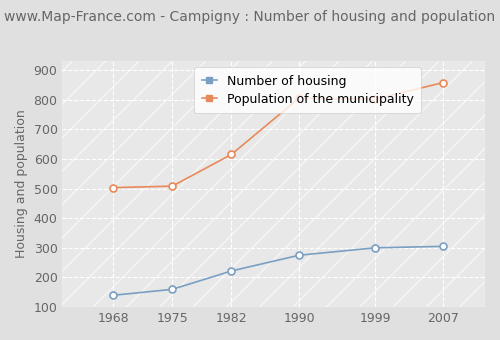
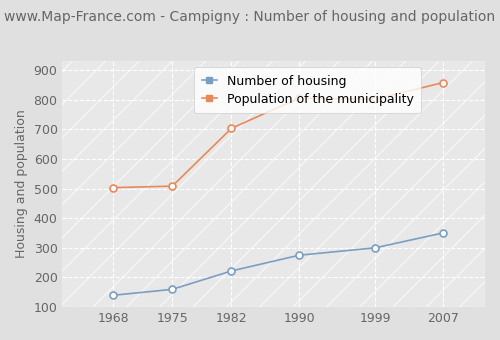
Population of the municipality/1982: 615 -> 703
Number of housing/2007: 305 -> 350
